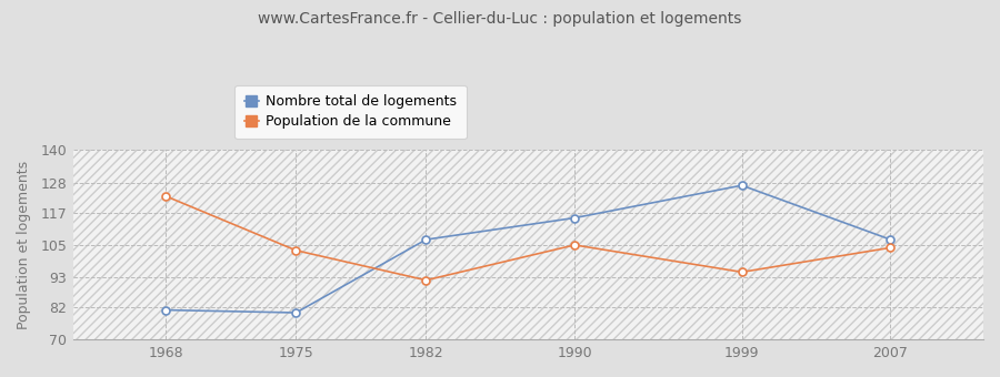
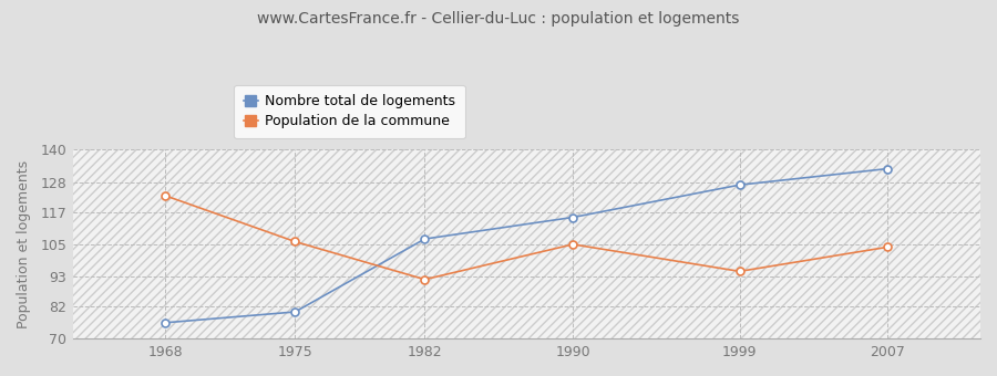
Nombre total de logements/1968: 81 -> 76
Population de la commune/1975: 103 -> 106
Nombre total de logements/2007: 107 -> 133
